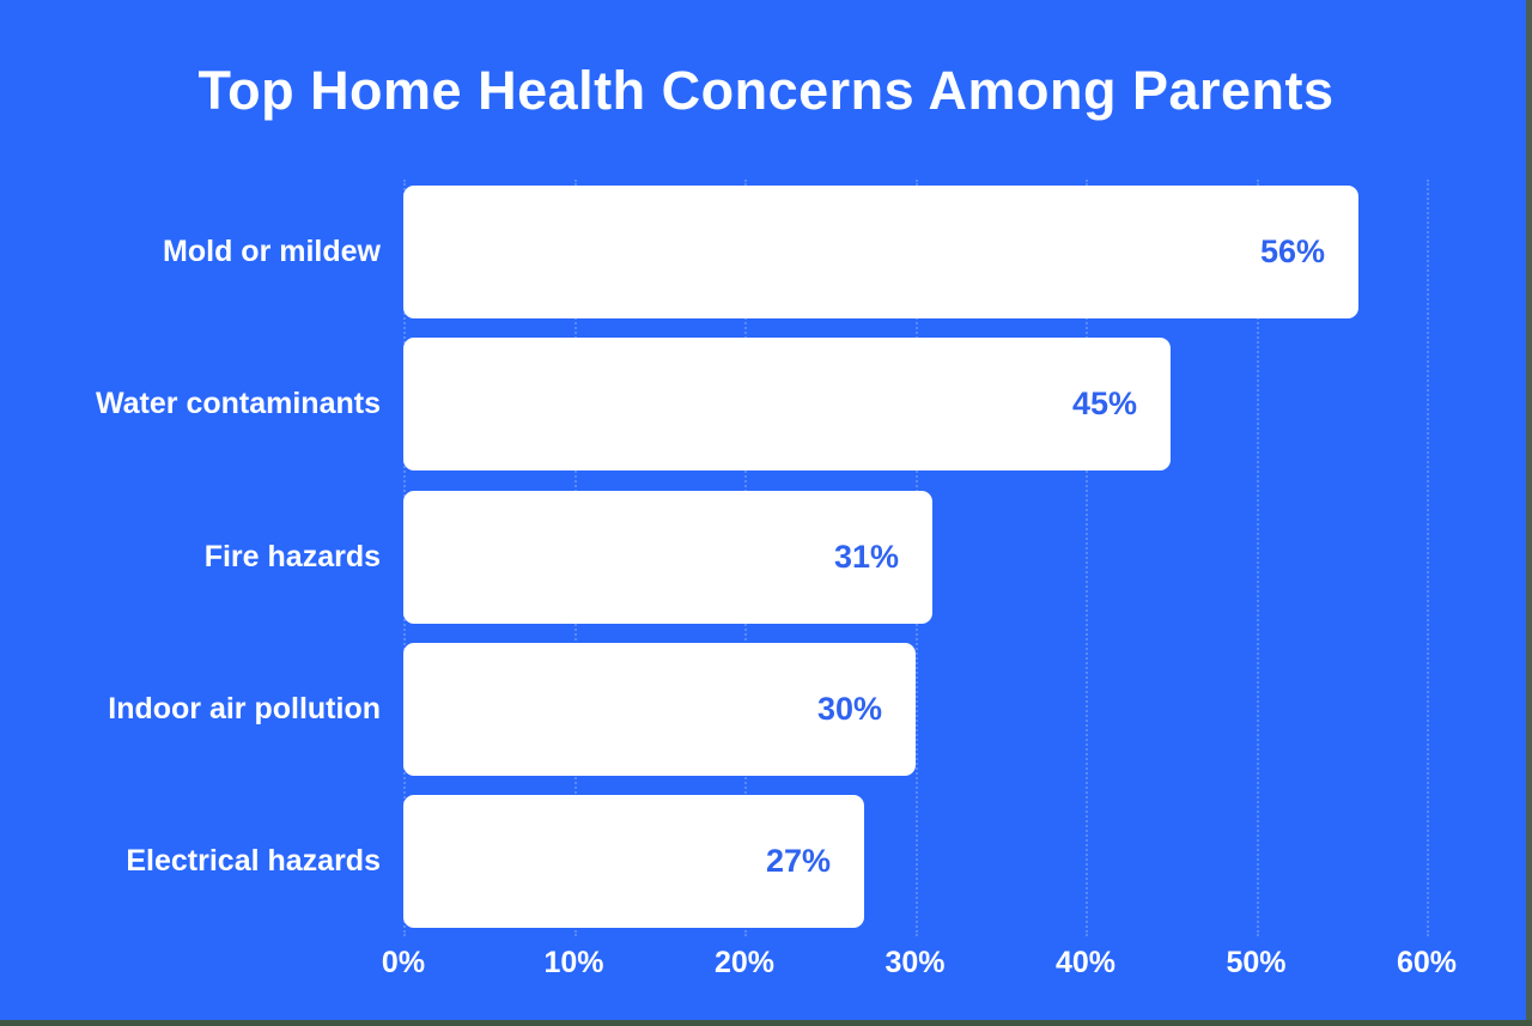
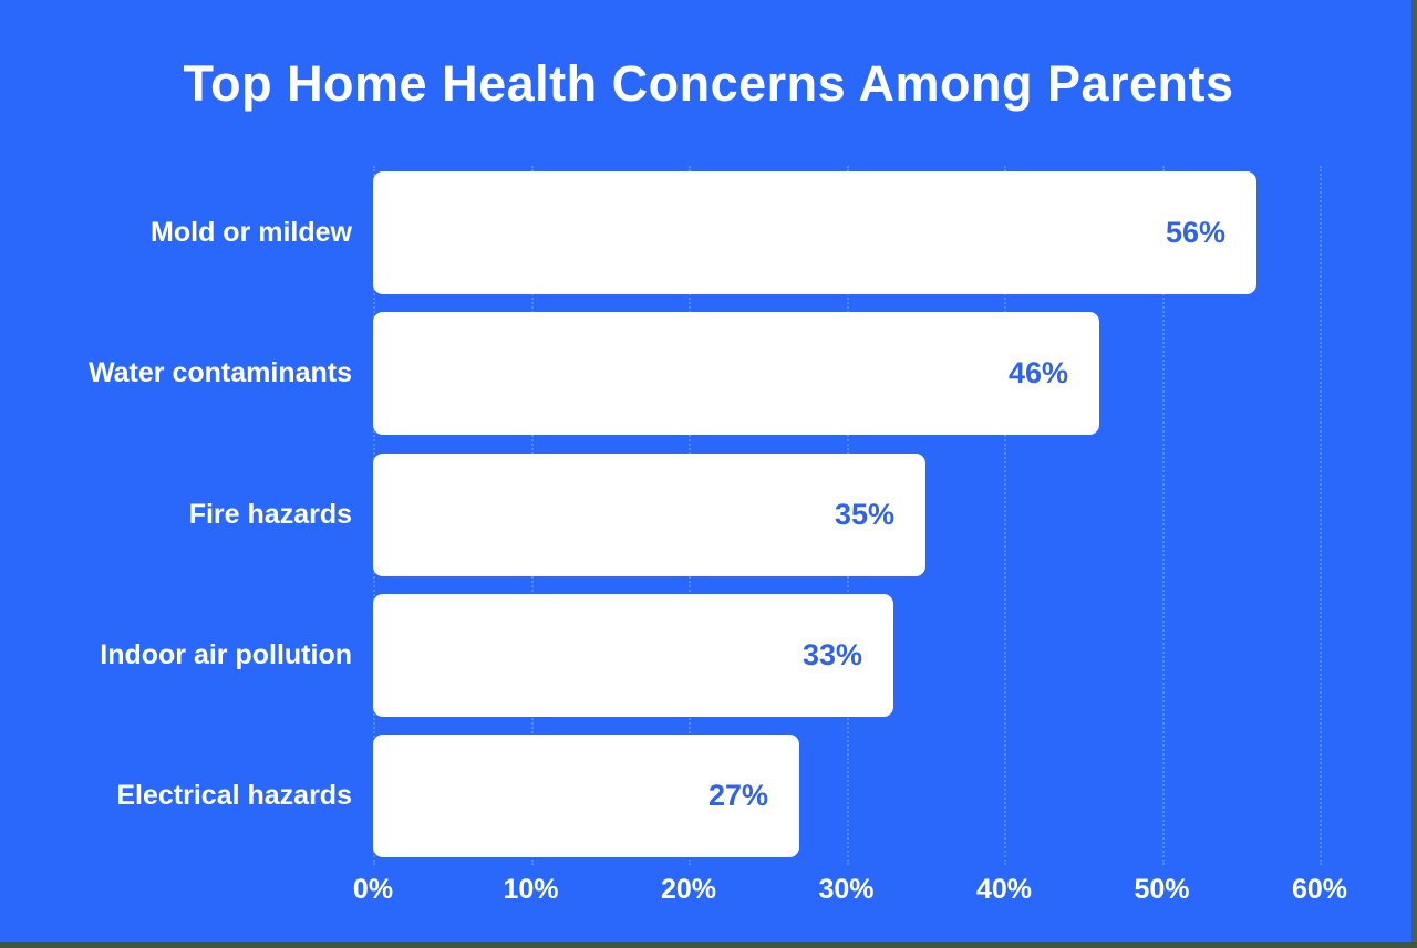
Water contaminants: 45% -> 46%
Fire hazards: 31% -> 35%
Indoor air pollution: 30% -> 33%
